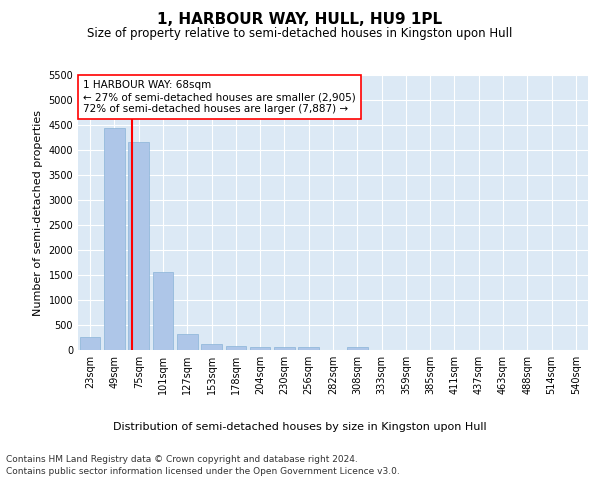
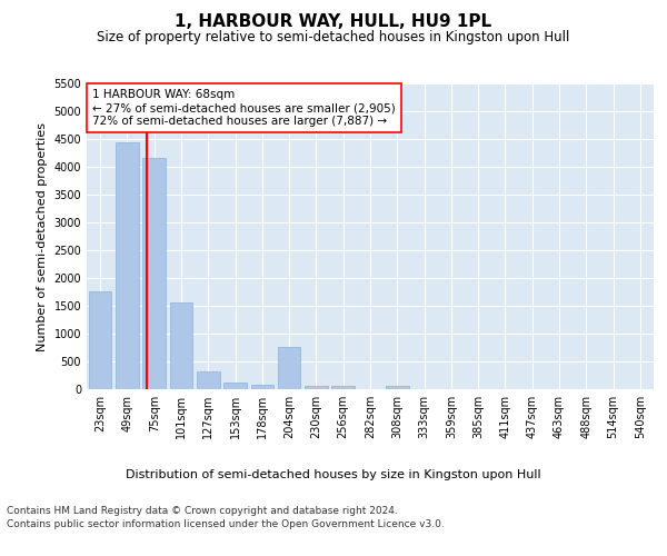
23sqm: 270 -> 1760
204sqm: 60 -> 760
